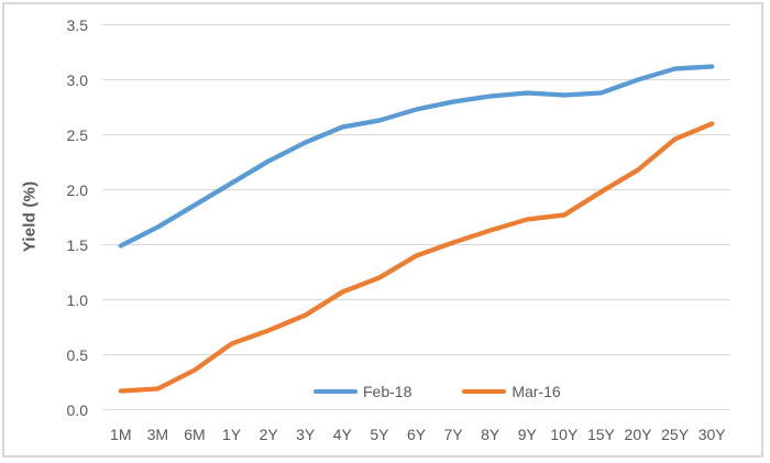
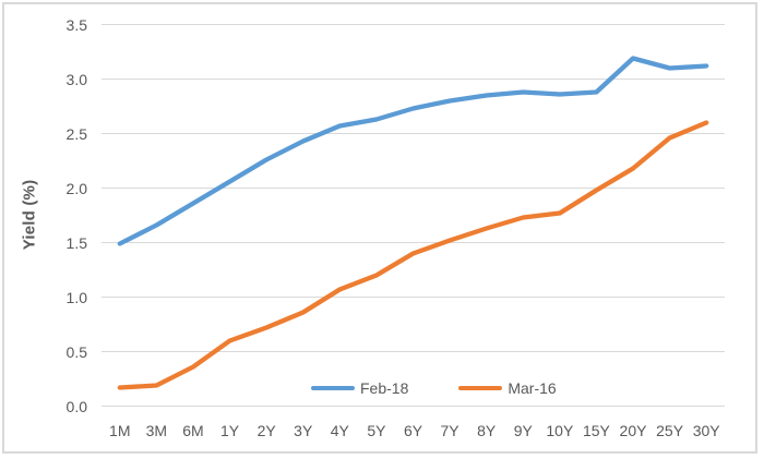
Feb-18/20Y: 3.00 -> 3.19
